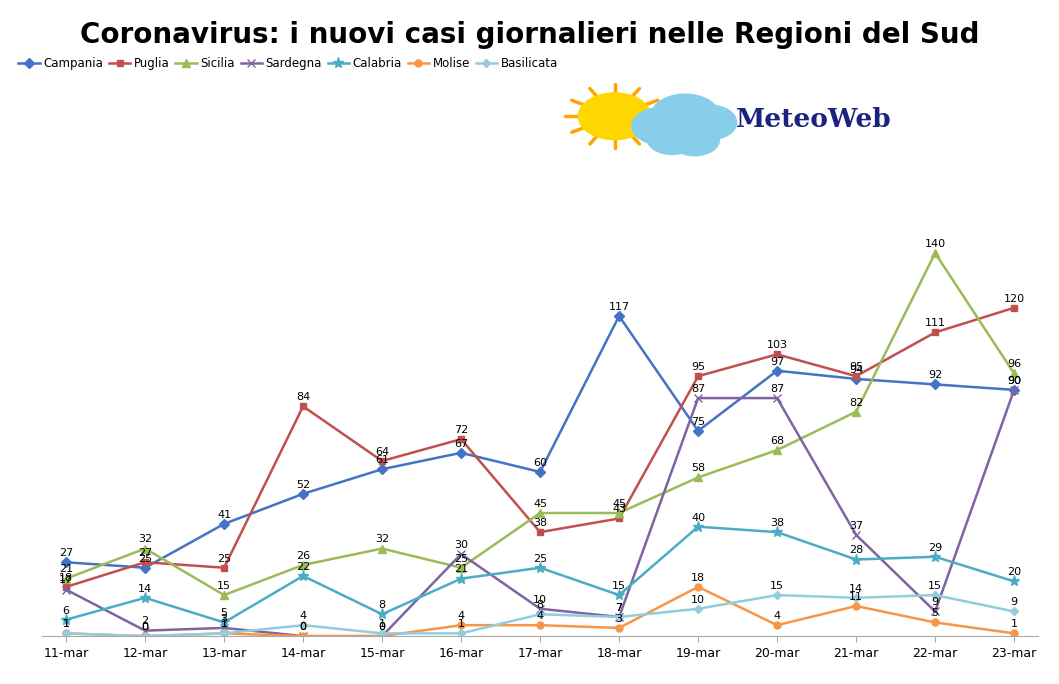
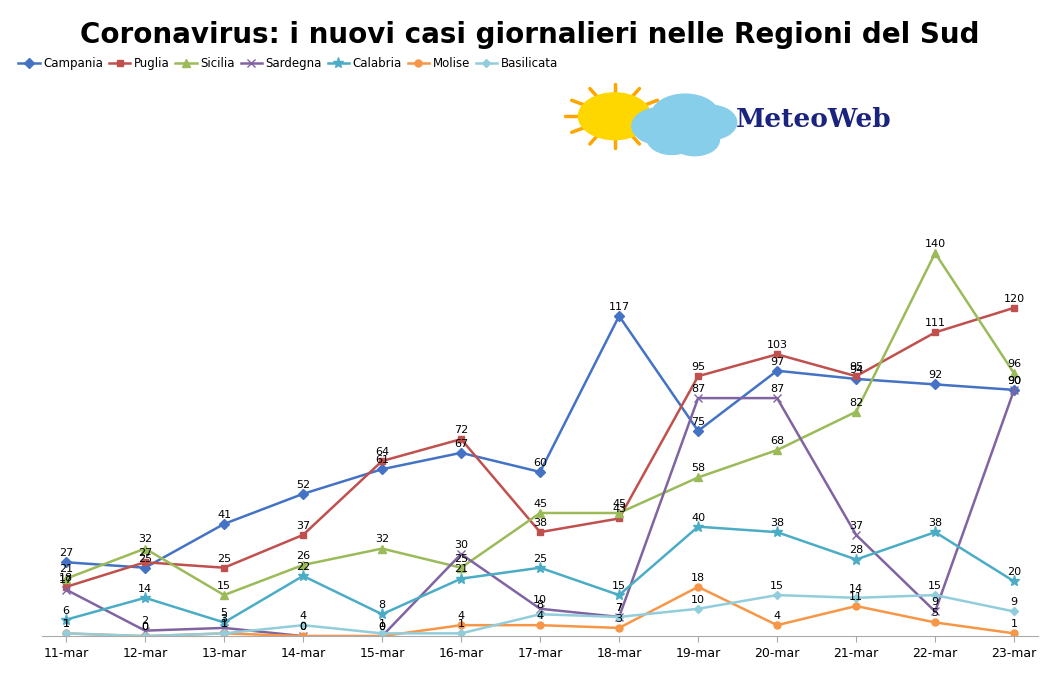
Puglia/14-mar: 84 -> 37
Calabria/22-mar: 29 -> 38
